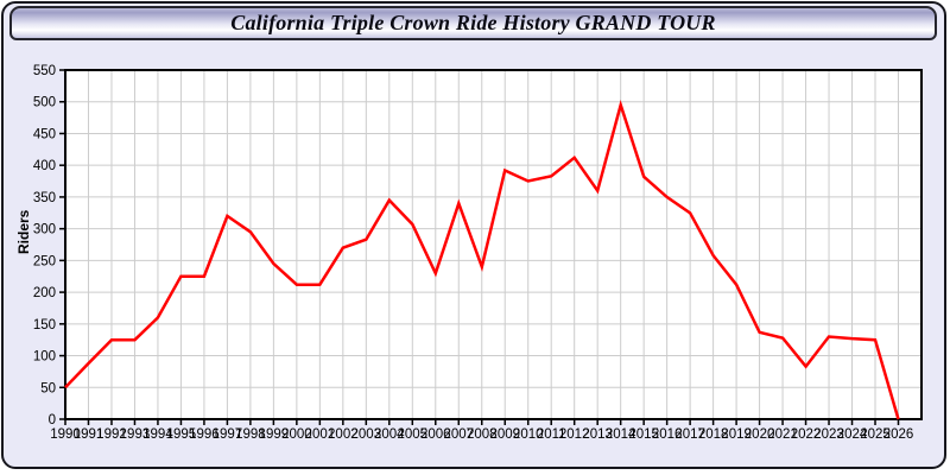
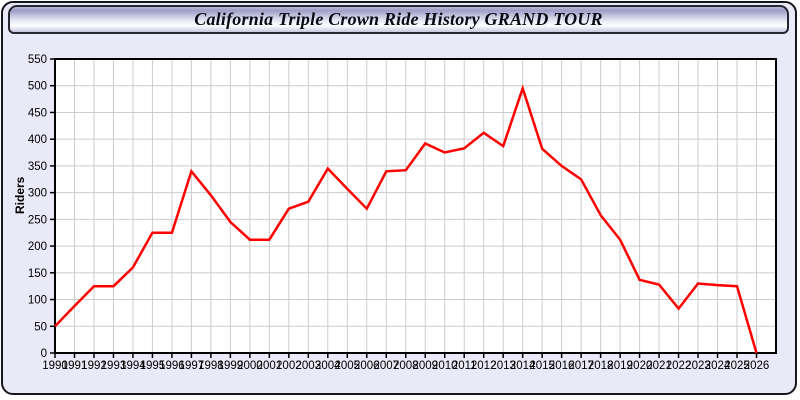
1997: 320 -> 340
2006: 230 -> 270
2008: 240 -> 340
2013: 360 -> 390
